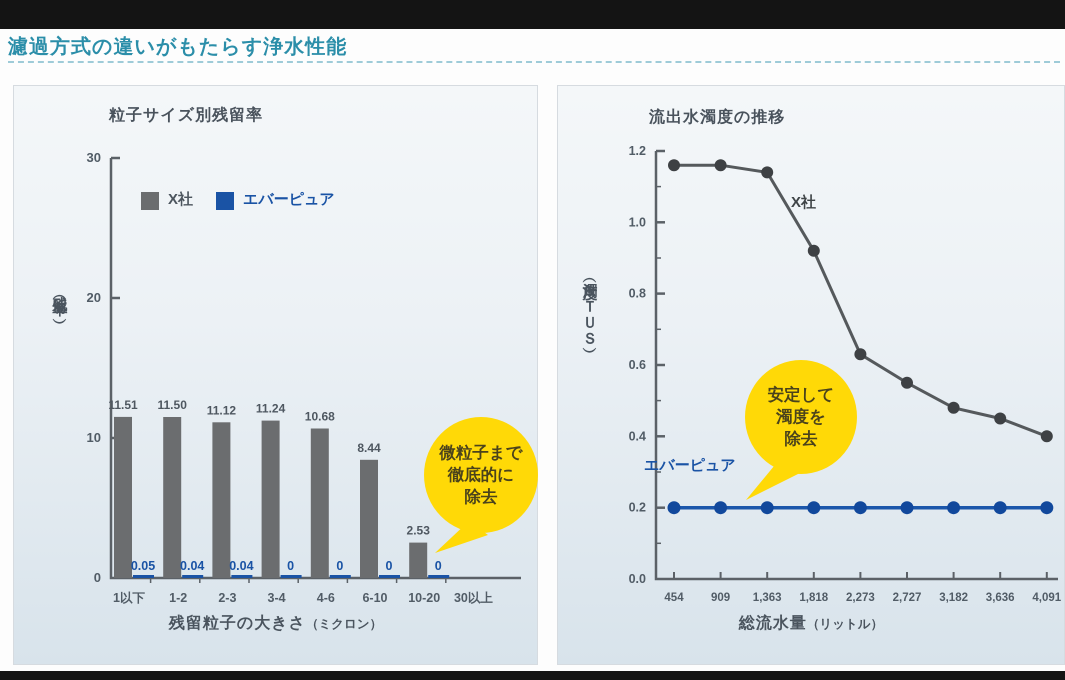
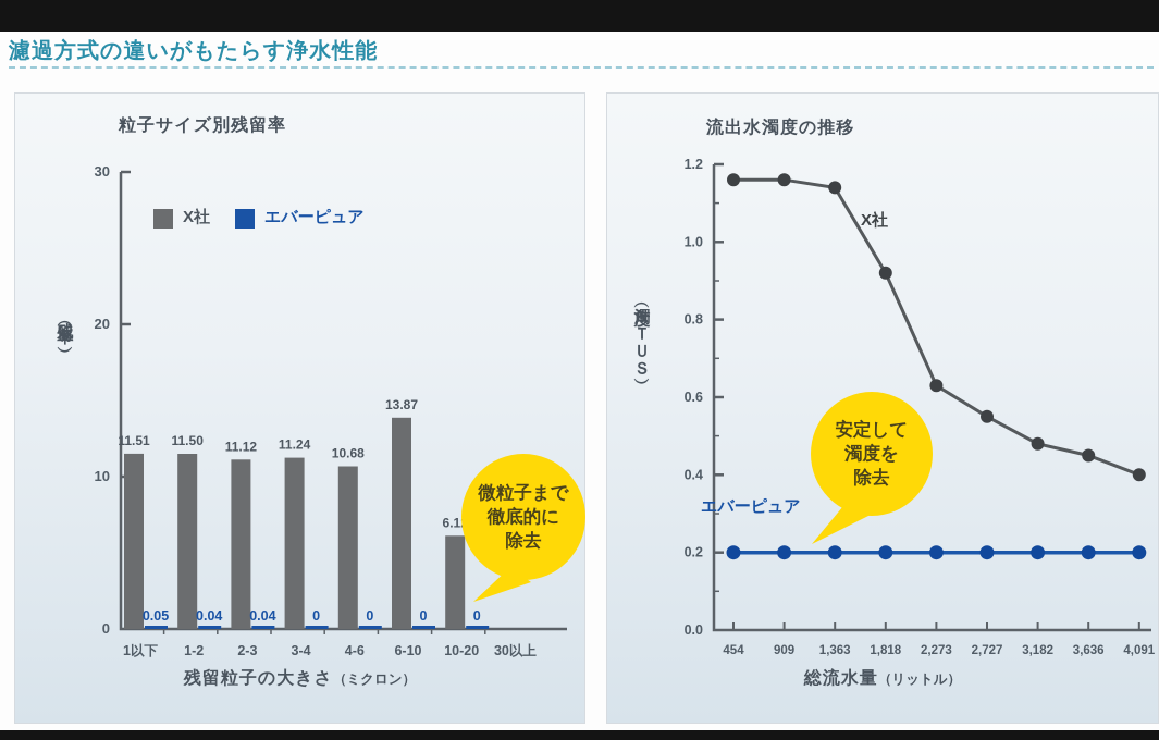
粒子サイズ別残留率/X社/6-10: 8.44 -> 13.87
粒子サイズ別残留率/X社/10-20: 2.53 -> 6.12
